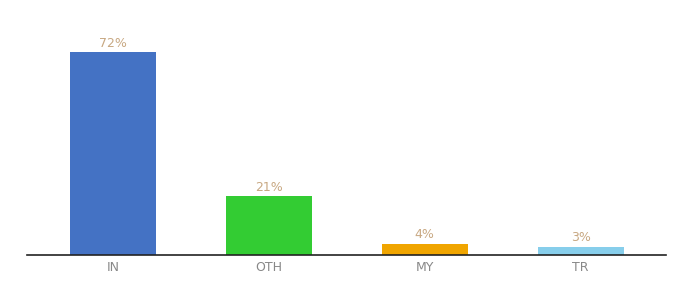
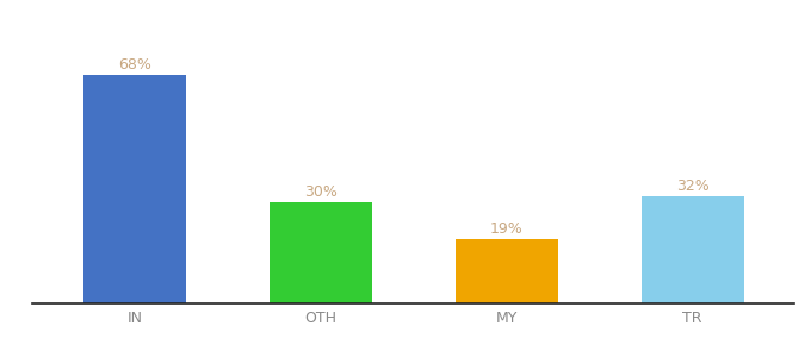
IN: 72% -> 68%
OTH: 21% -> 30%
MY: 4% -> 19%
TR: 3% -> 32%
